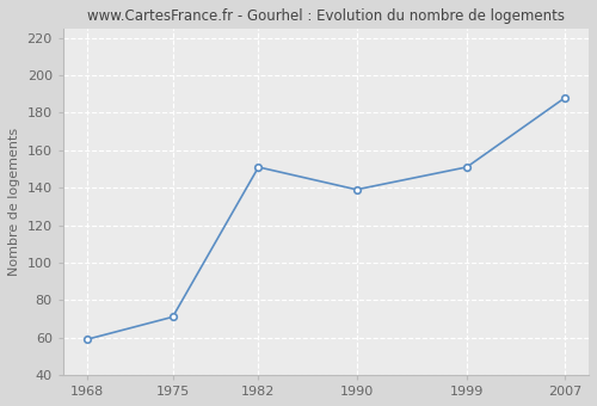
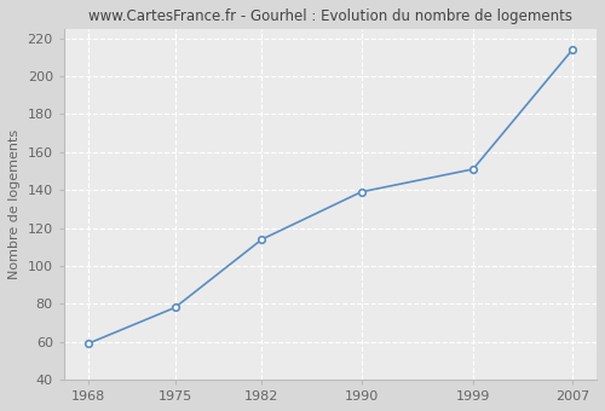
1975: 71 -> 78
1982: 151 -> 114
2007: 188 -> 214
